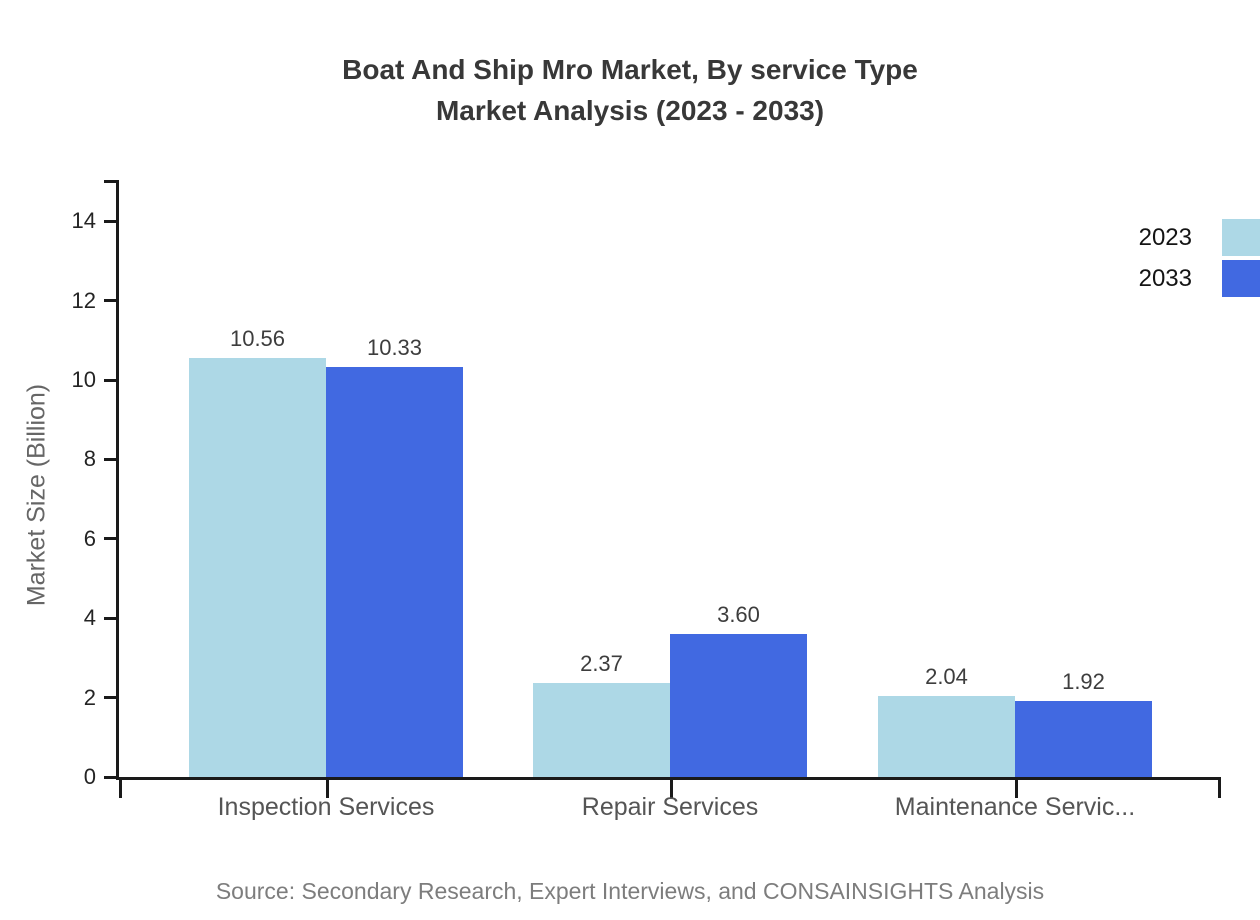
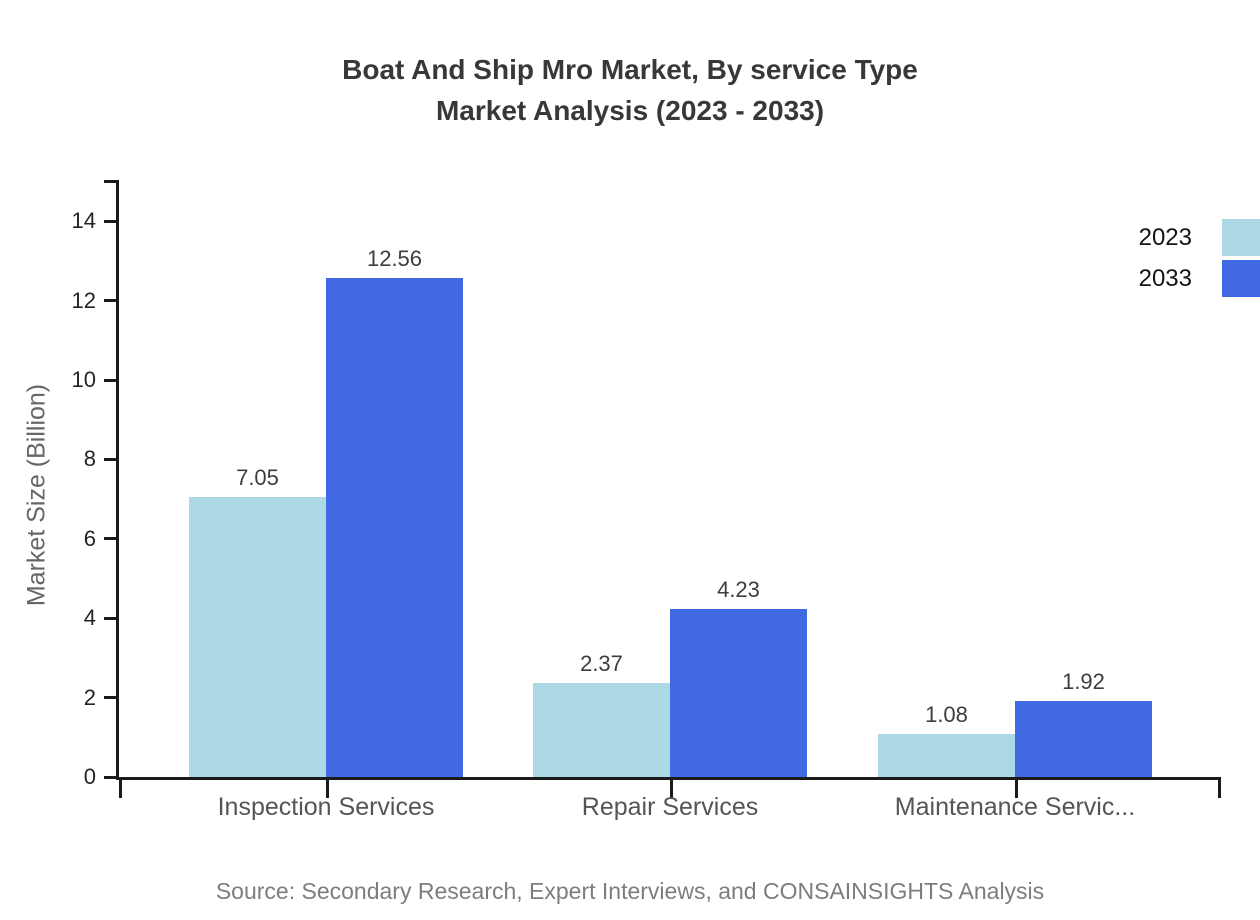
2023/Inspection Services: 10.56 -> 7.05
2033/Inspection Services: 10.33 -> 12.56
2033/Repair Services: 3.60 -> 4.23
2023/Maintenance Servic...: 2.04 -> 1.08
